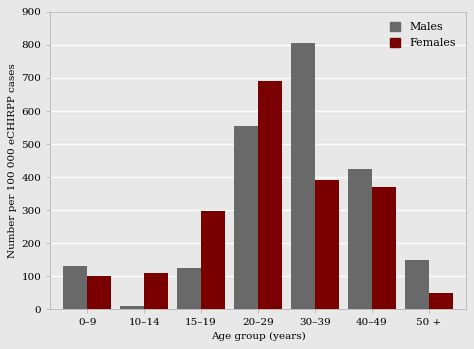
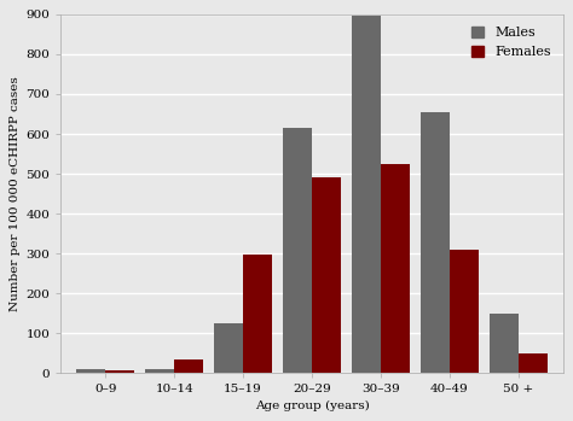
Males/0–9: 130 -> 10
Females/0–9: 100 -> 8
Females/10–14: 110 -> 35
Males/20–29: 555 -> 615
Females/20–29: 690 -> 492
Males/30–39: 805 -> 895
Females/30–39: 390 -> 525
Males/40–49: 425 -> 655
Females/40–49: 370 -> 310
